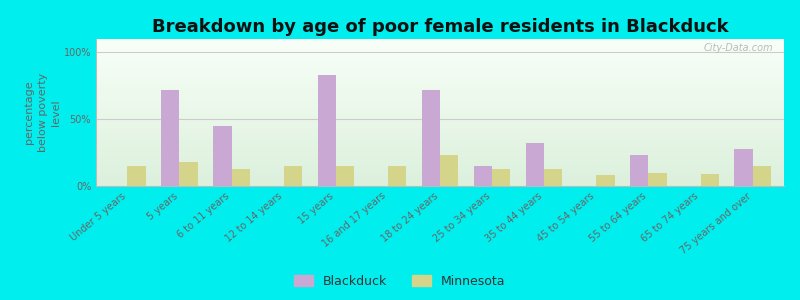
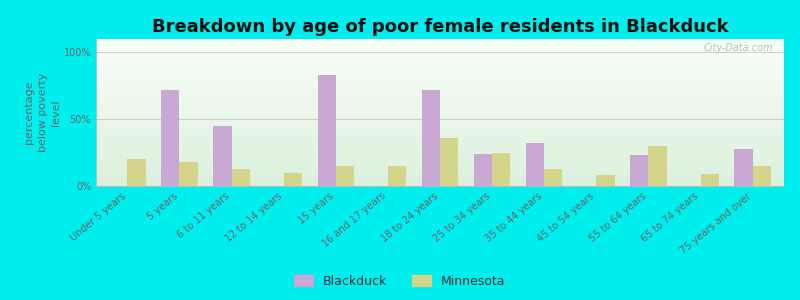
Minnesota/Under 5 years: 15% -> 20%
Minnesota/12 to 14 years: 15% -> 10%
Minnesota/18 to 24 years: 23% -> 36%
Blackduck/25 to 34 years: 15% -> 24%
Minnesota/25 to 34 years: 13% -> 25%
Minnesota/55 to 64 years: 10% -> 30%
